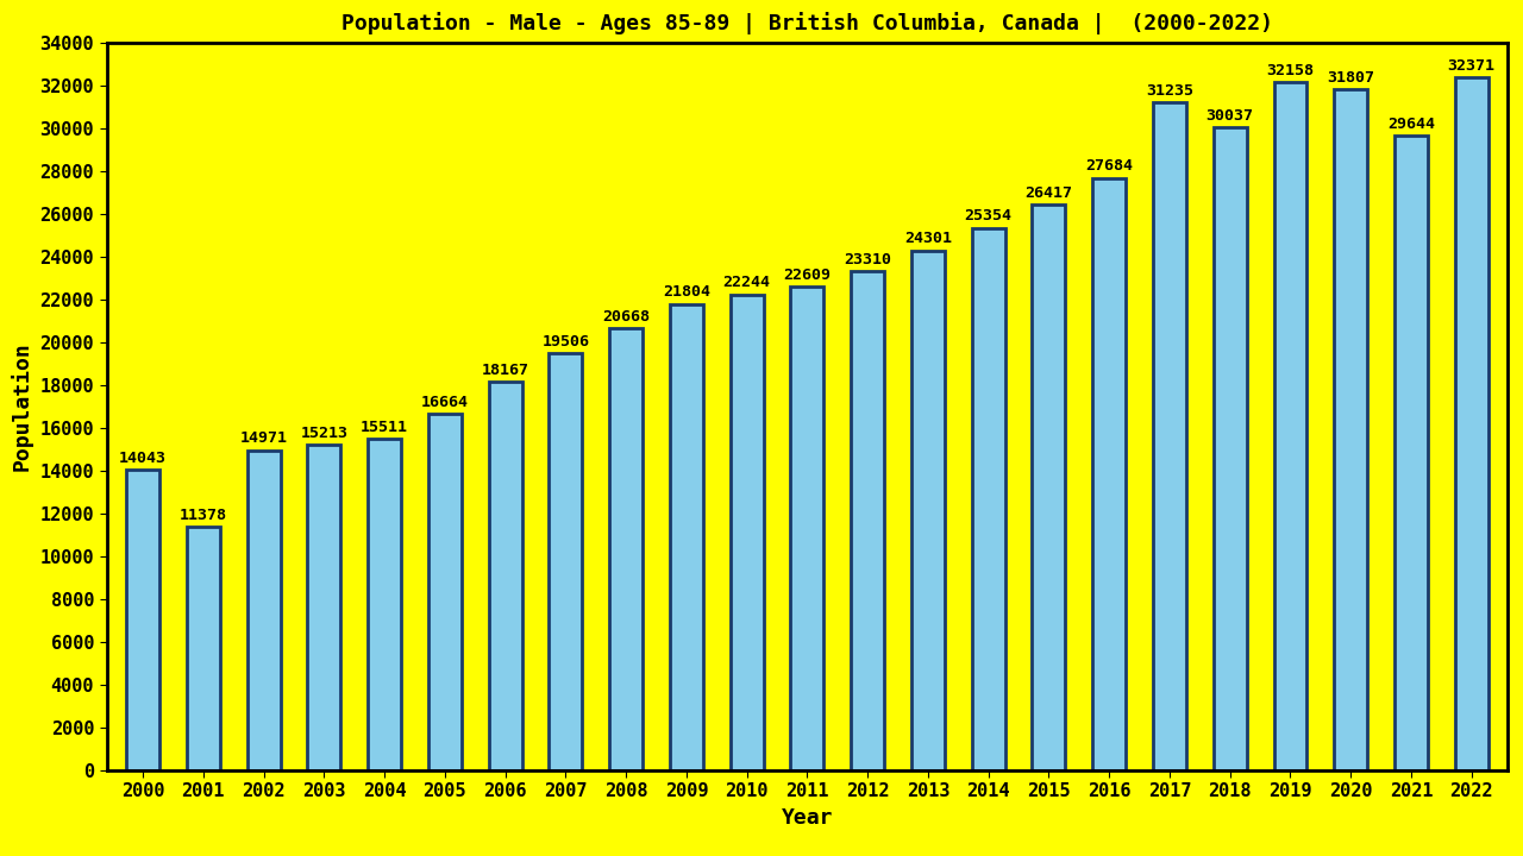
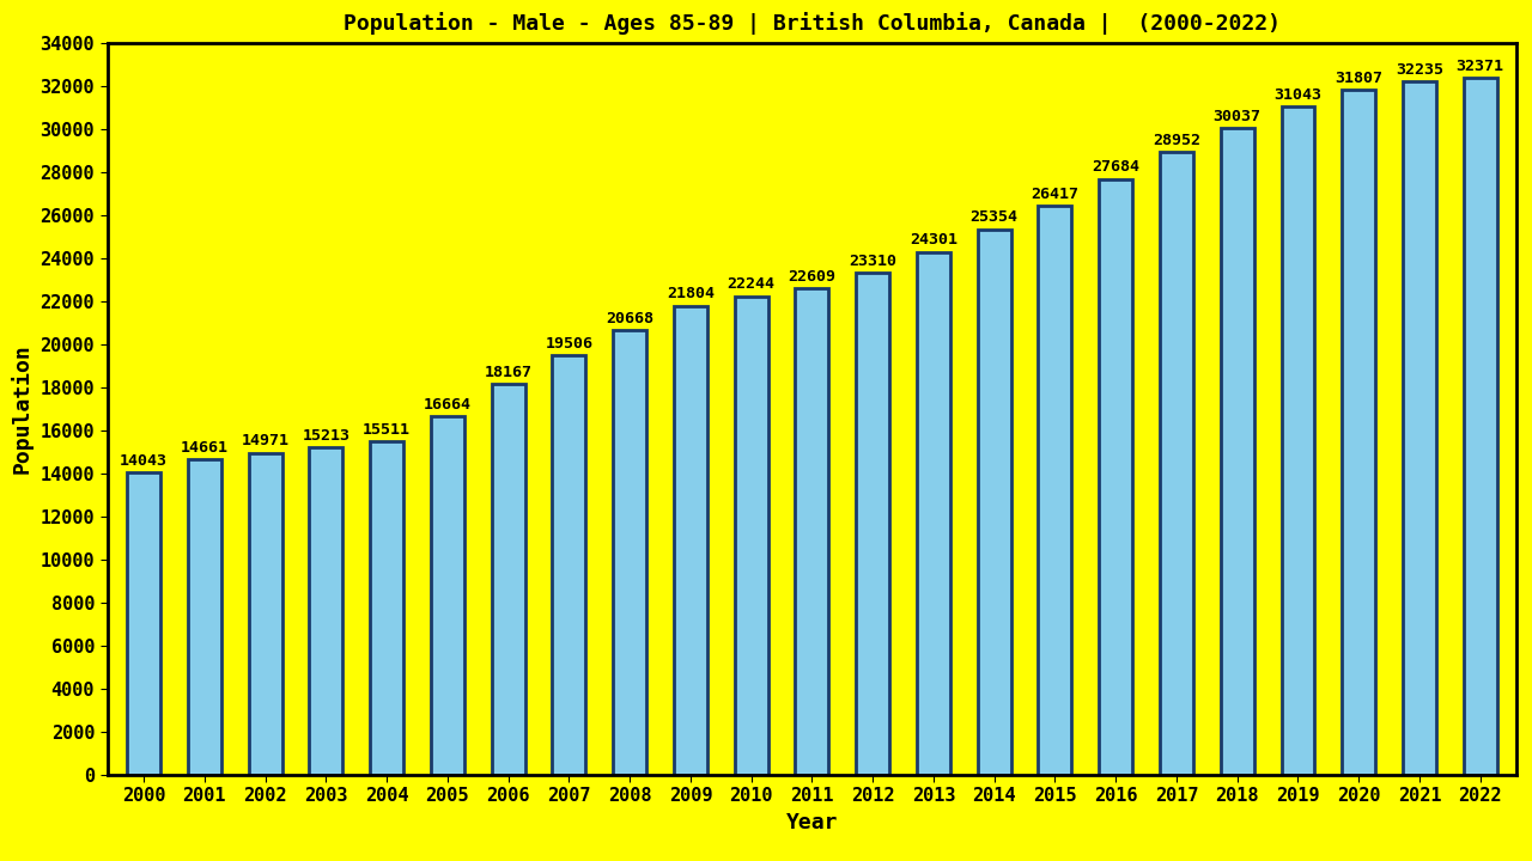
2001: 11378 -> 14661
2017: 31235 -> 28952
2019: 32158 -> 31043
2021: 29644 -> 32235
